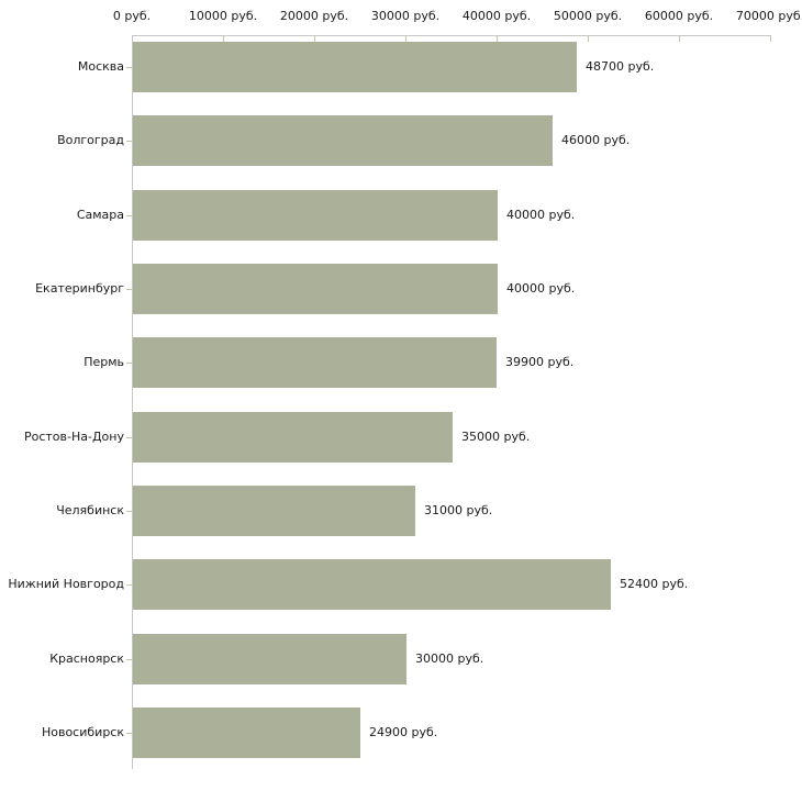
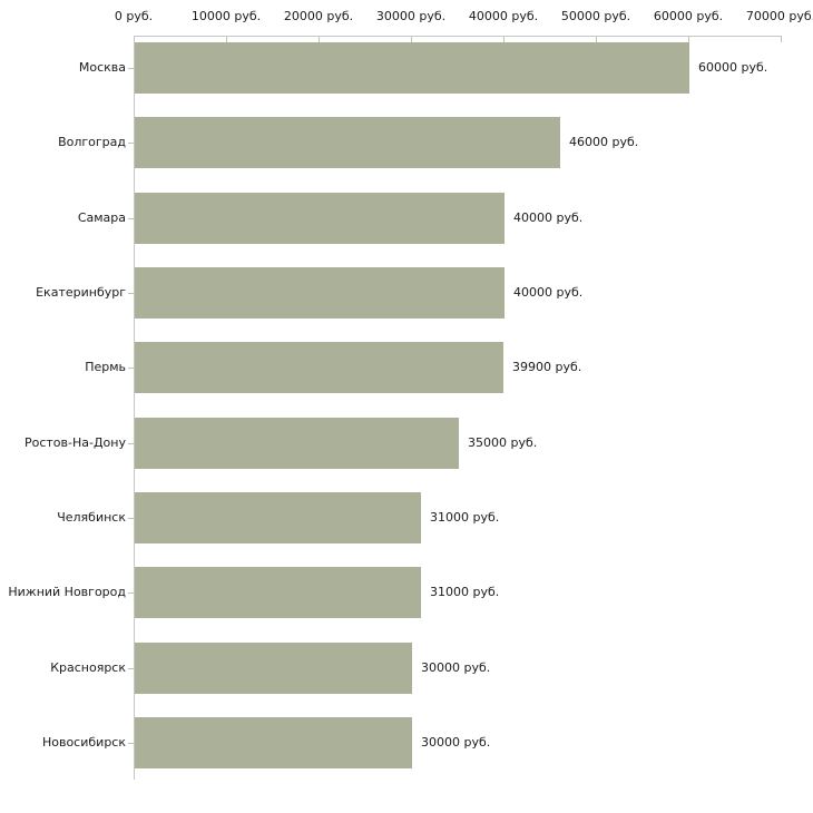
Москва: 48700 -> 60000
Нижний Новгород: 52400 -> 31000
Новосибирск: 24900 -> 30000
